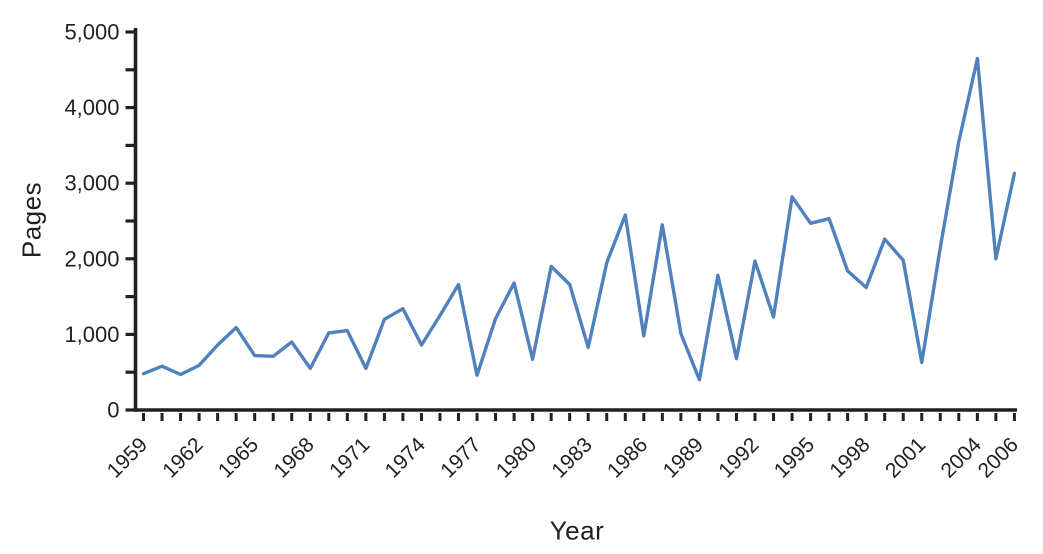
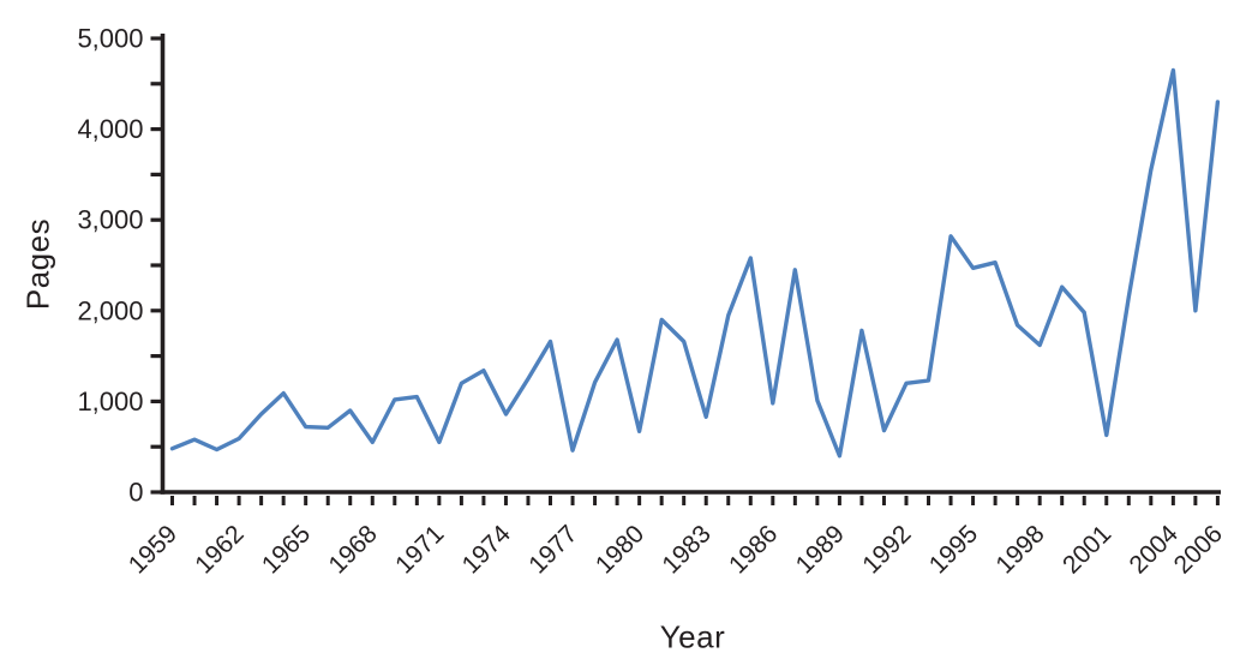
1992: 2000 -> 1200
2006: 3100 -> 4300
